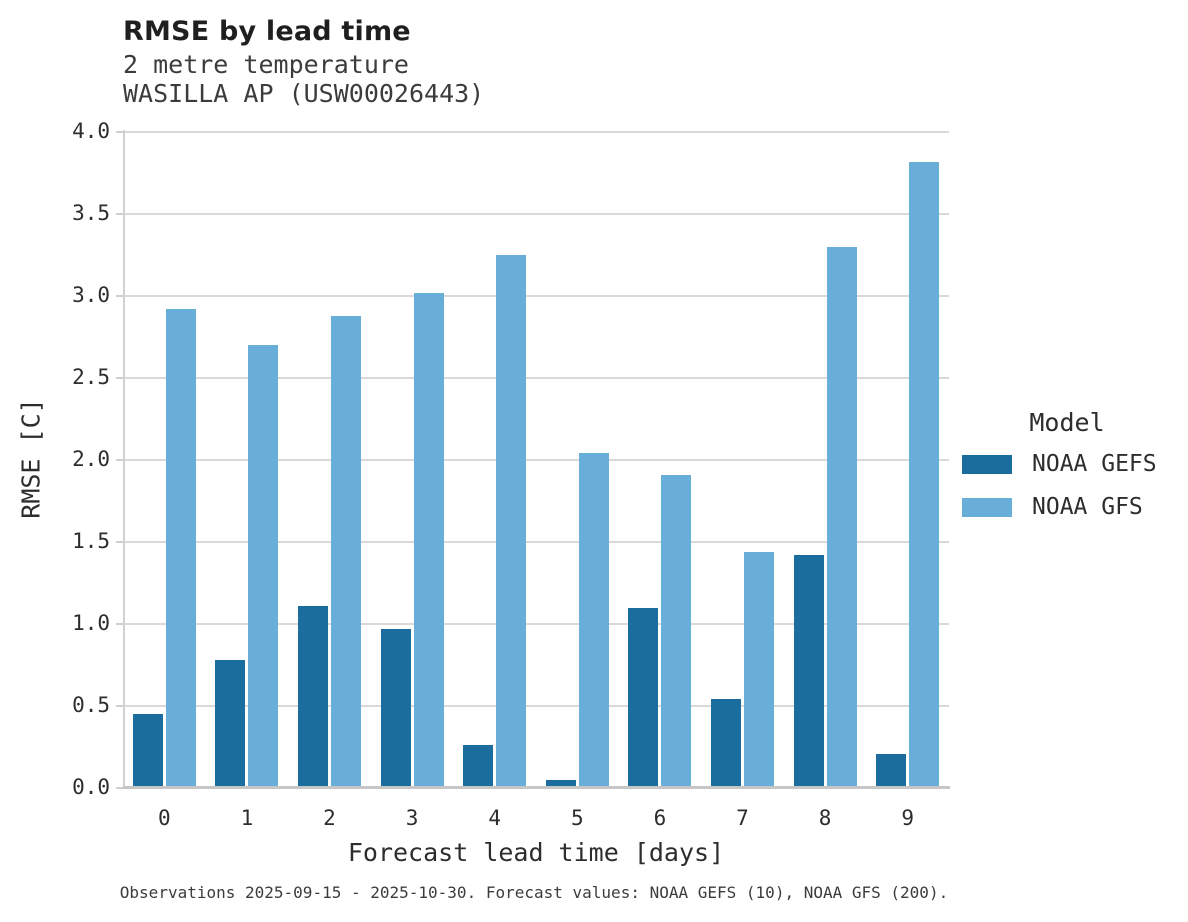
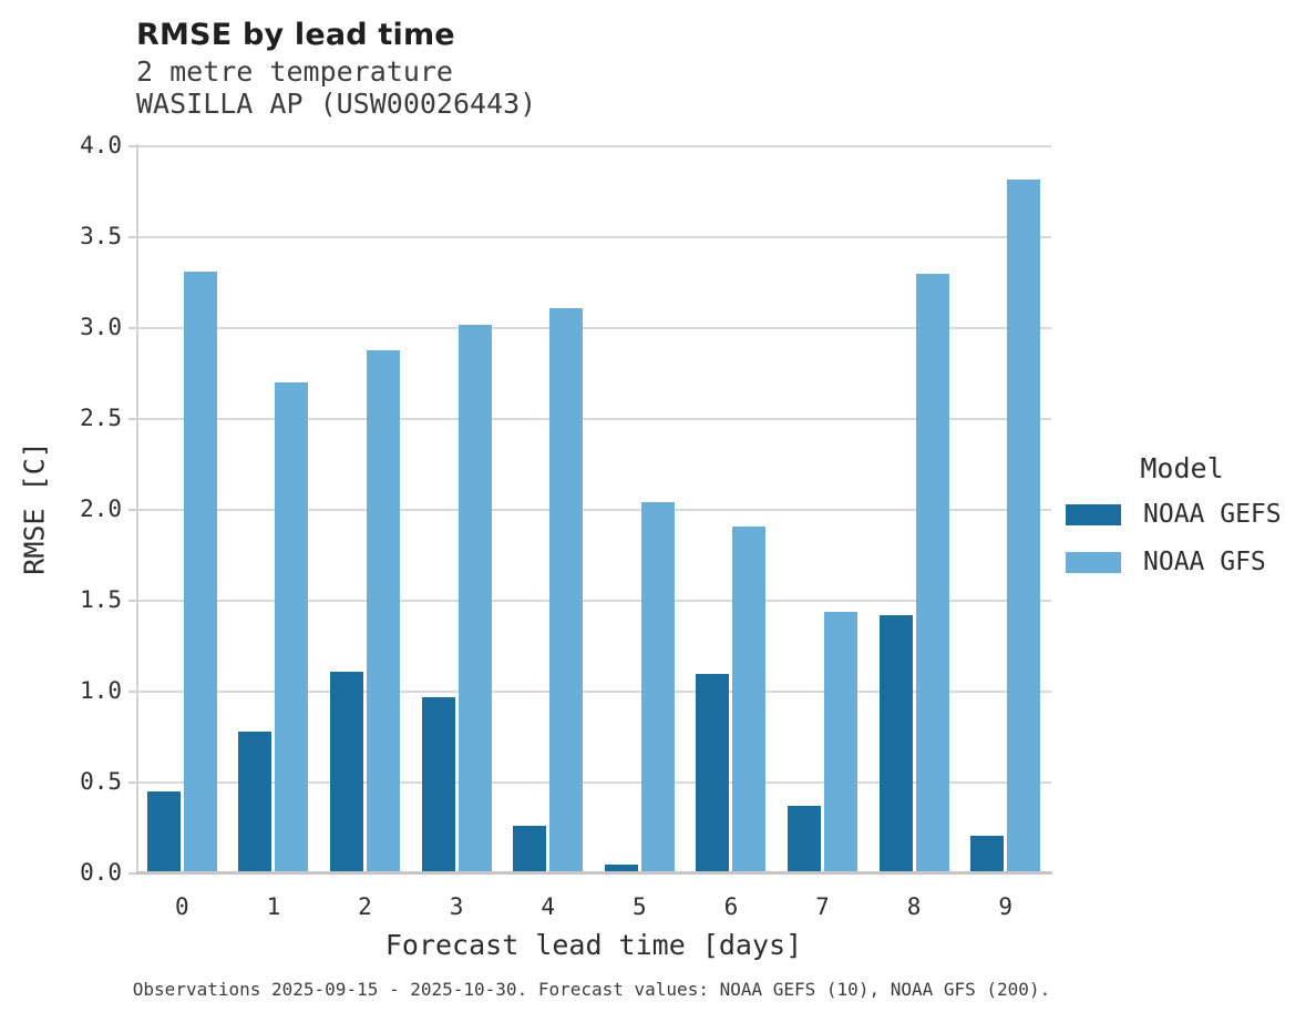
NOAA GFS/0: 2.92 -> 3.31
NOAA GFS/4: 3.25 -> 3.11
NOAA GEFS/7: 0.54 -> 0.37
